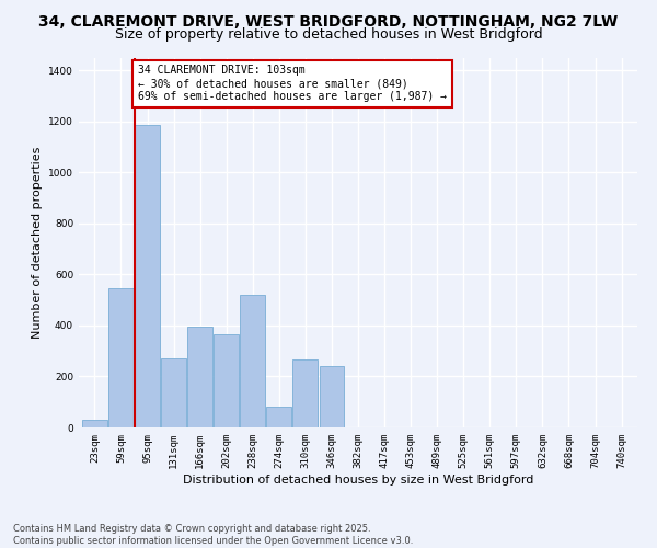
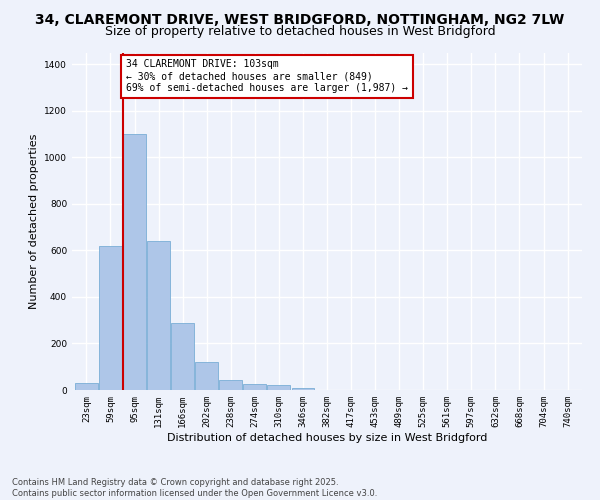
59sqm: 545 -> 620
95sqm: 1185 -> 1100
131sqm: 270 -> 640
166sqm: 395 -> 290
202sqm: 365 -> 120
238sqm: 520 -> 45
274sqm: 80 -> 25
310sqm: 265 -> 20
346sqm: 240 -> 10
